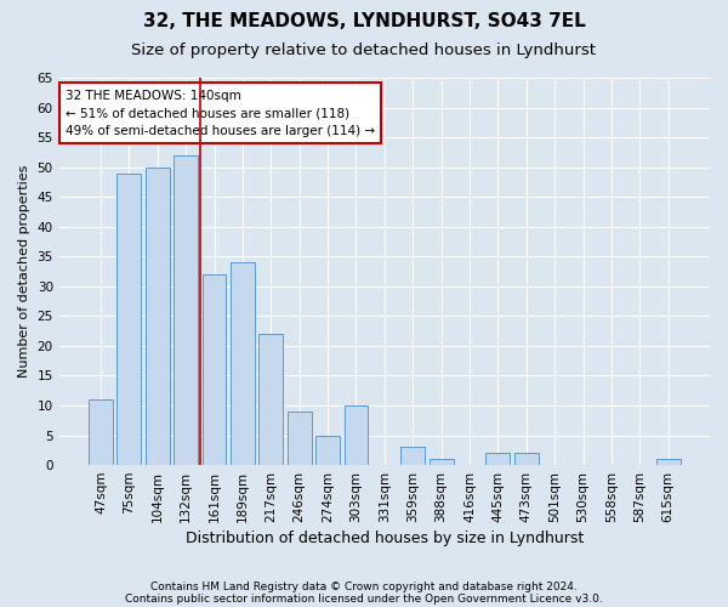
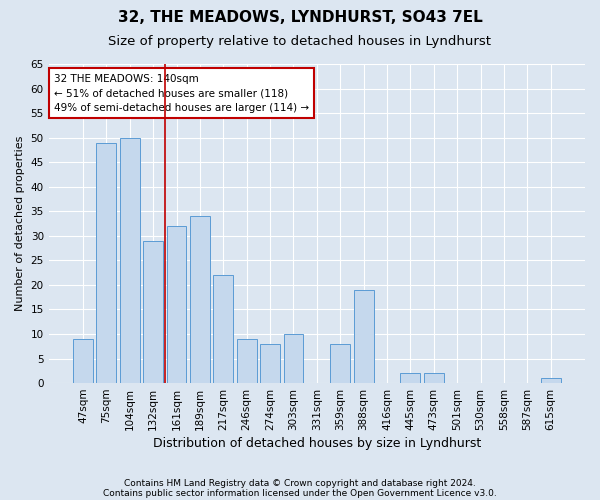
47sqm: 11 -> 9
132sqm: 52 -> 29
274sqm: 5 -> 8
359sqm: 3 -> 8
388sqm: 1 -> 19
